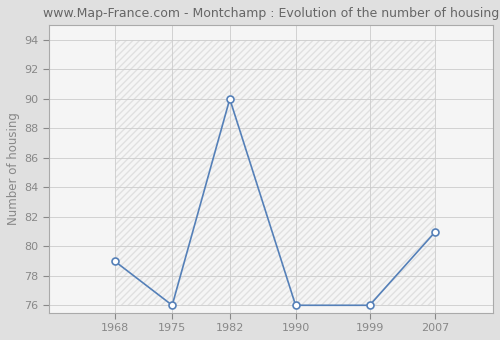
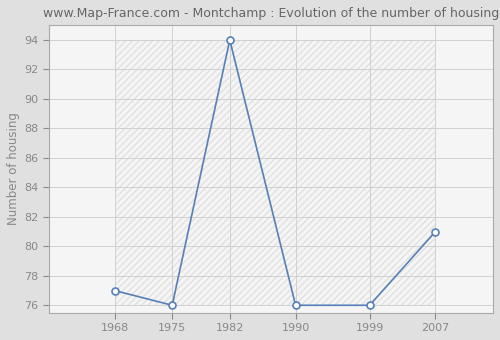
1968: 79 -> 77
1982: 90 -> 94
